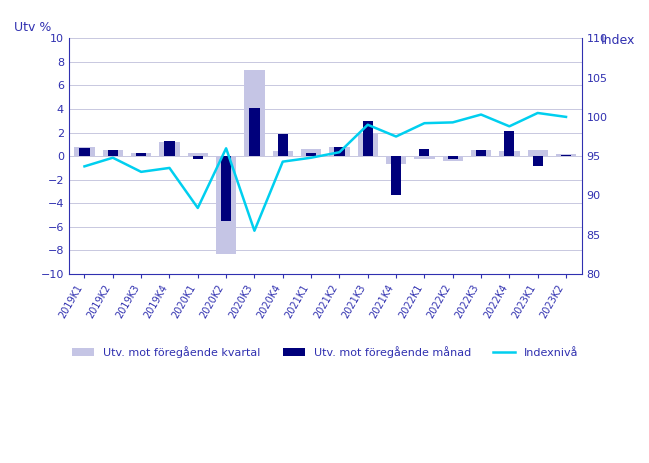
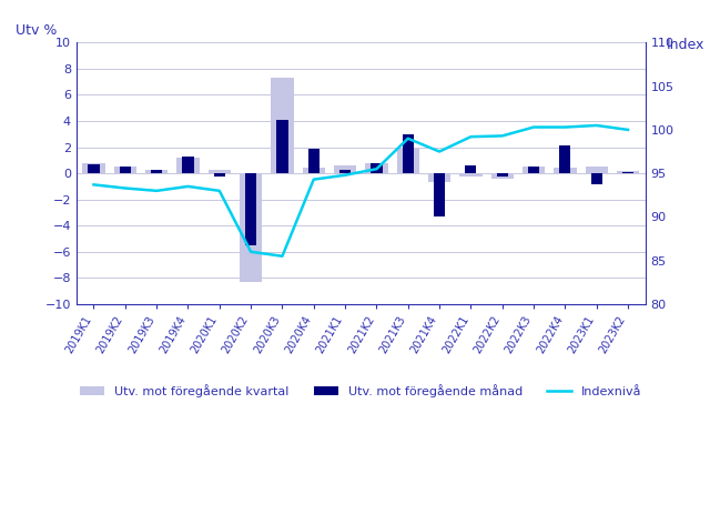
Indexnivå/2019K2: 94.8 -> 93.3
Indexnivå/2020K1: 88.4 -> 93.0
Indexnivå/2020K2: 96.0 -> 86.0
Indexnivå/2022K4: 98.8 -> 100.3
